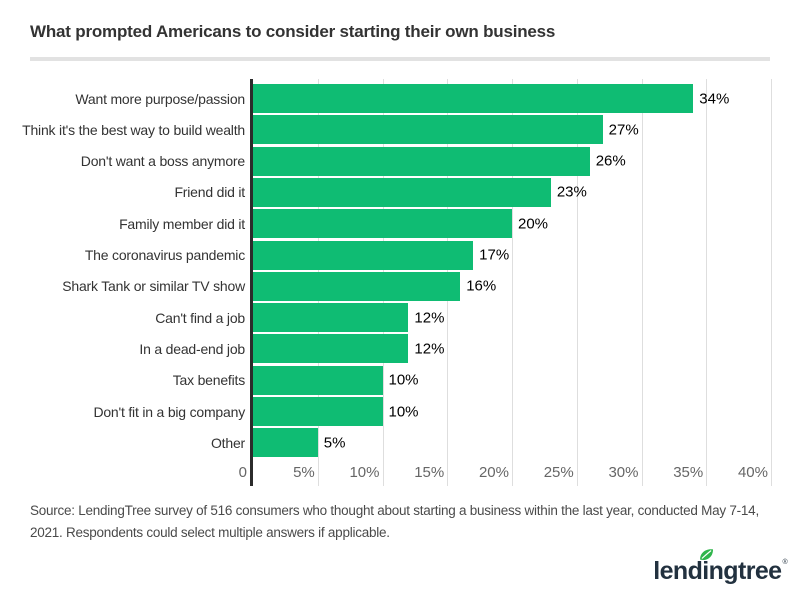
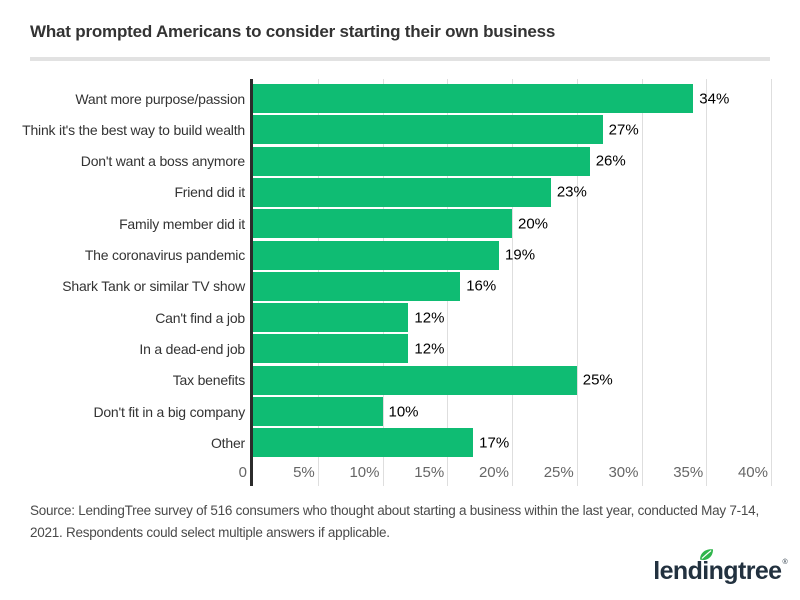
The coronavirus pandemic: 17% -> 19%
Tax benefits: 10% -> 25%
Other: 5% -> 17%
